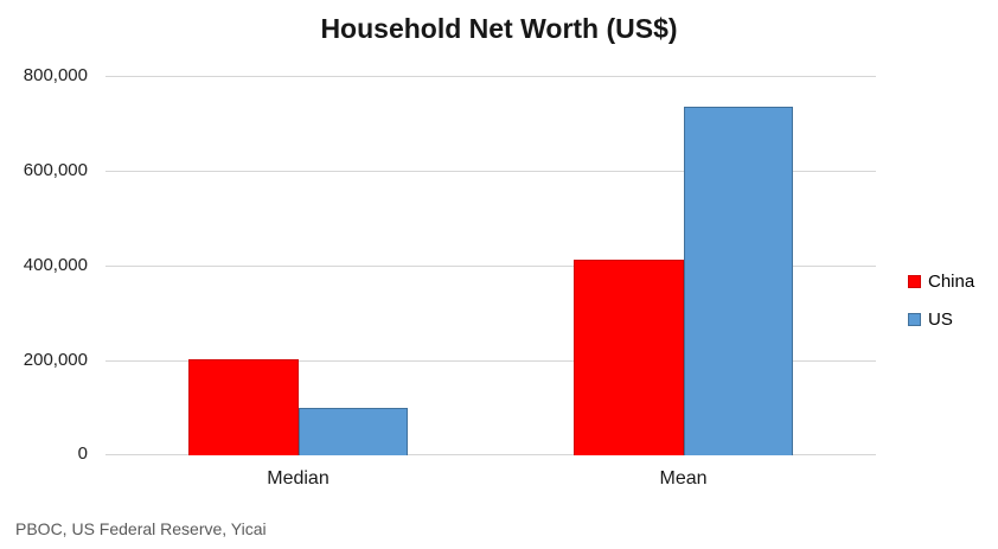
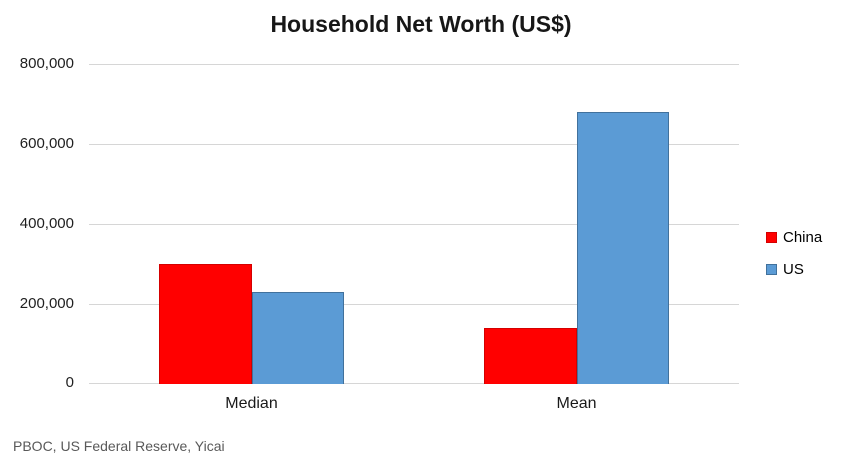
China/Median: 200000 -> 300000
US/Median: 100000 -> 230000
China/Mean: 410000 -> 140000
US/Mean: 730000 -> 680000
